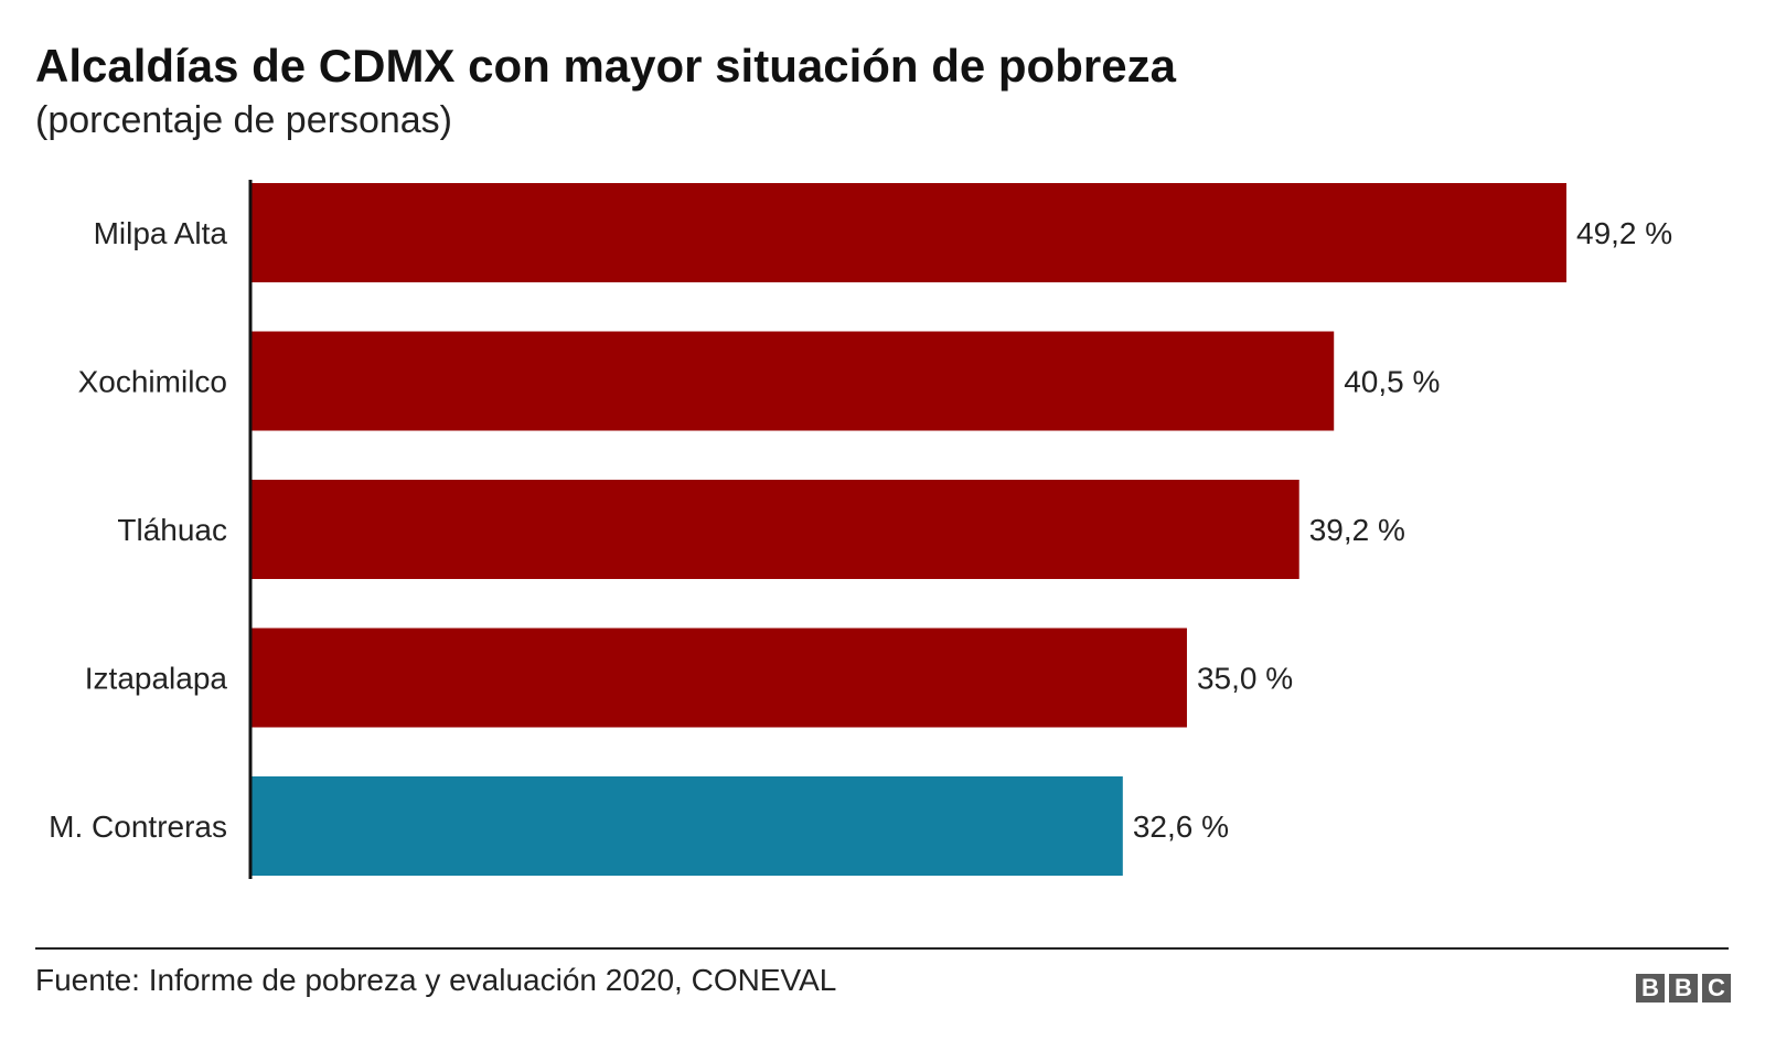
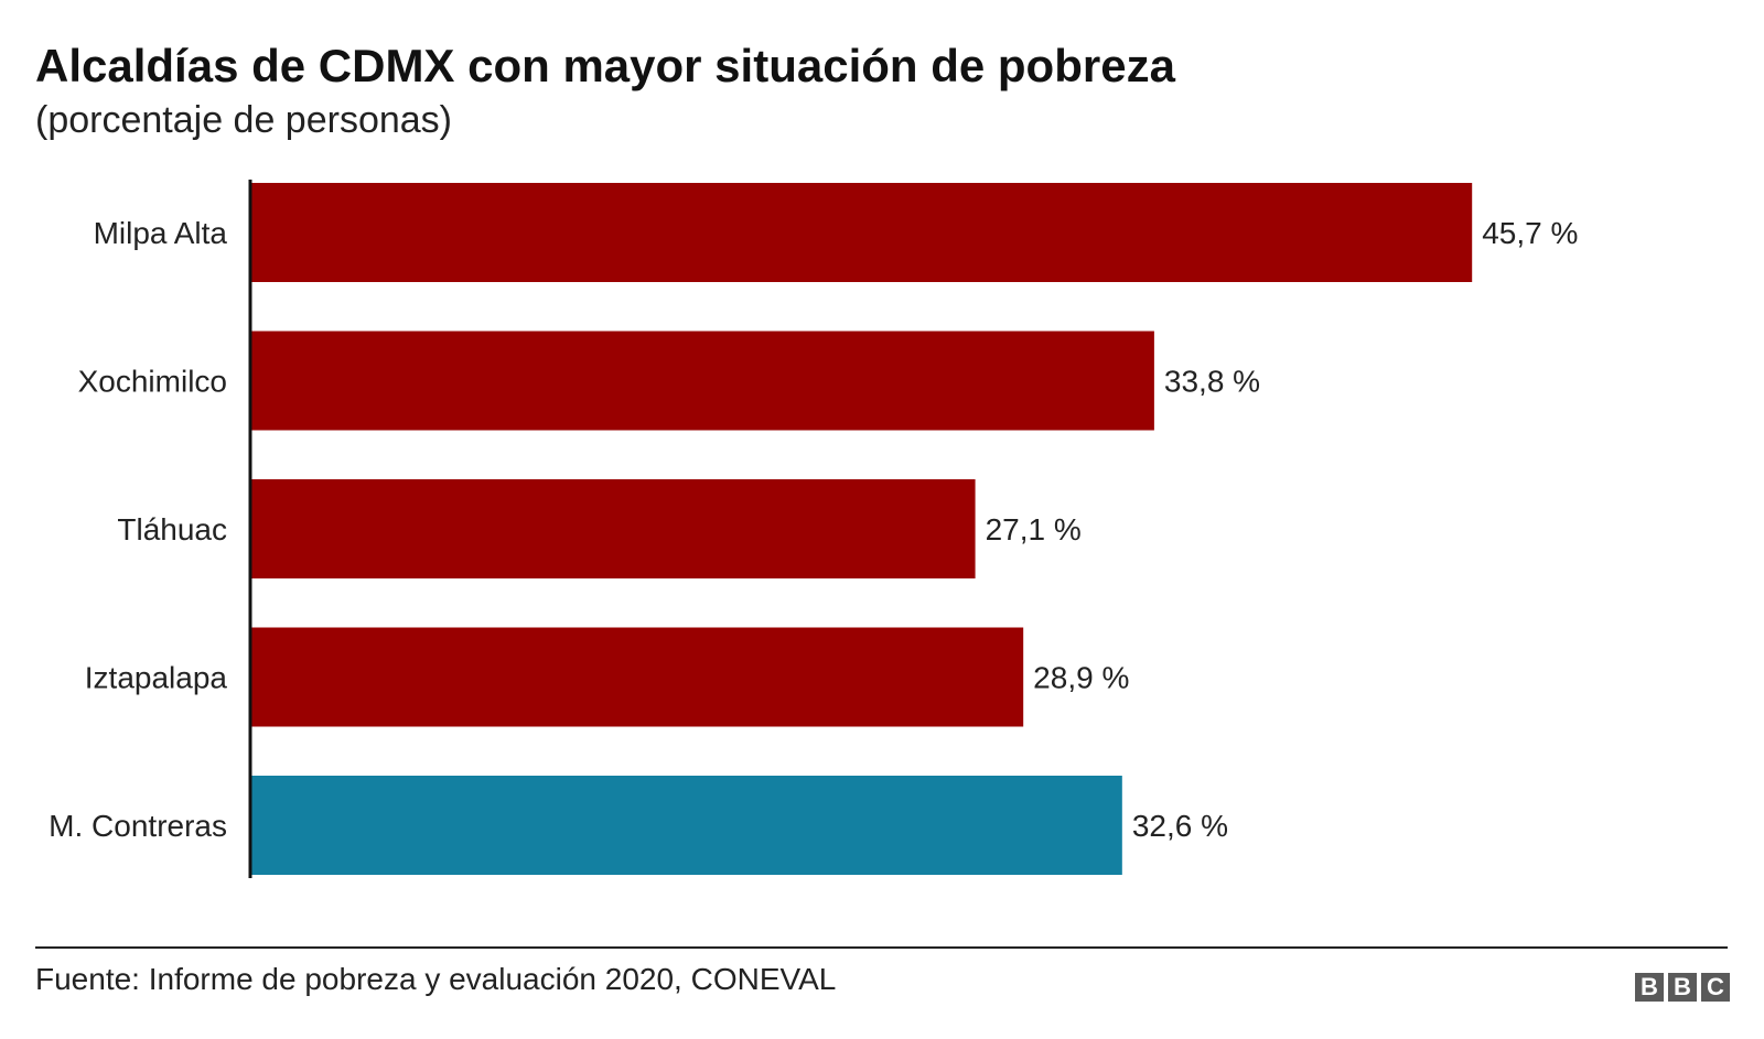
Milpa Alta: 49,2 -> 45,7
Xochimilco: 40,5 -> 33,8
Tláhuac: 39,2 -> 27,1
Iztapalapa: 35,0 -> 28,9
